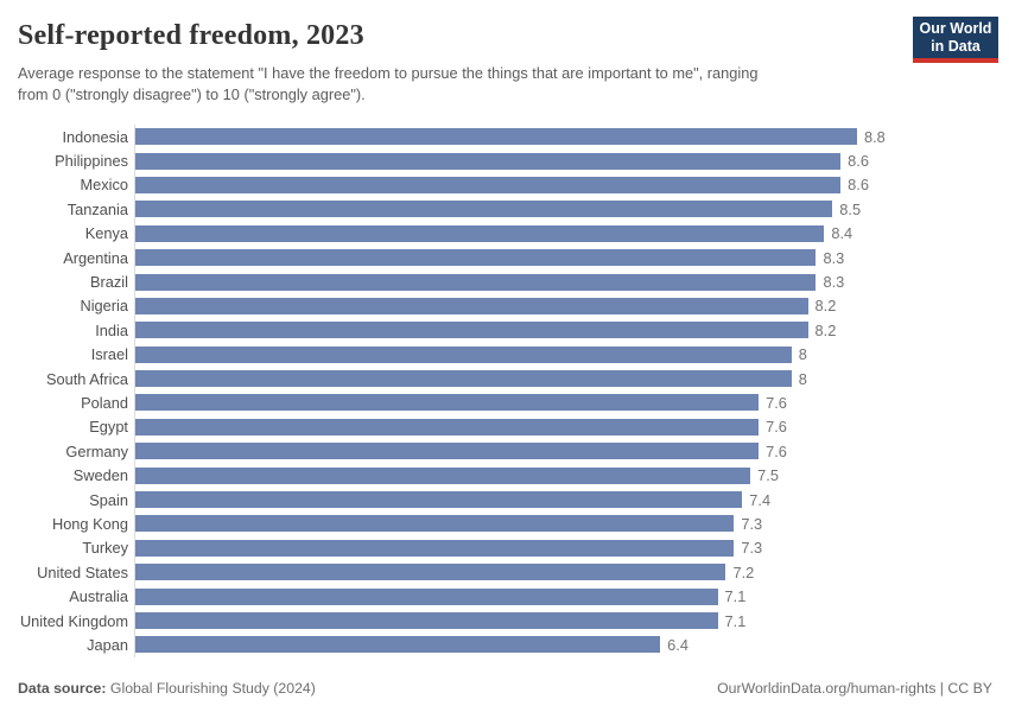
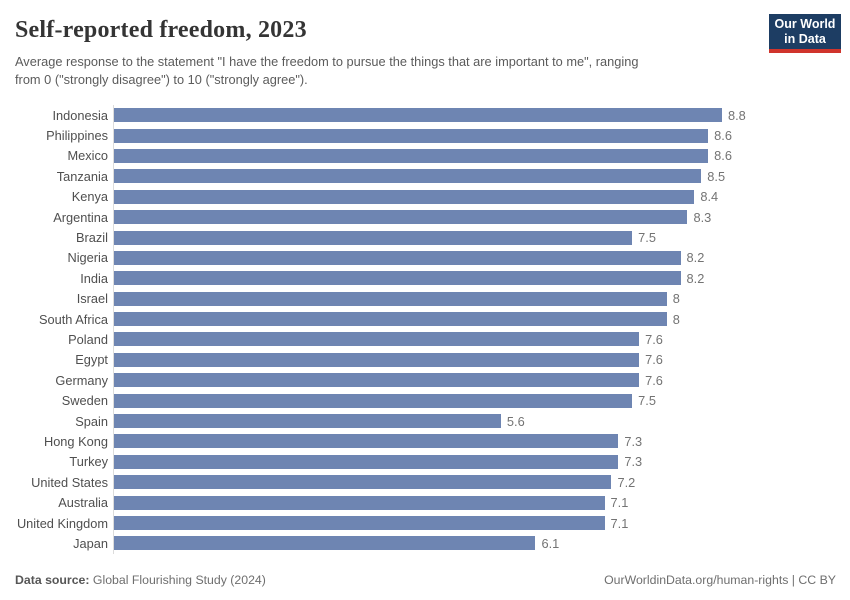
Brazil: 8.3 -> 7.5
Spain: 7.4 -> 5.6
Japan: 6.4 -> 6.1
